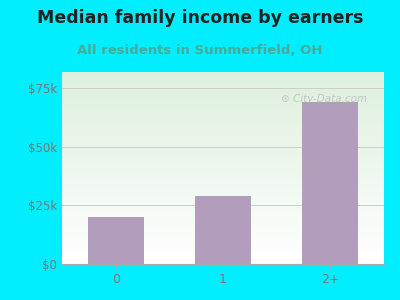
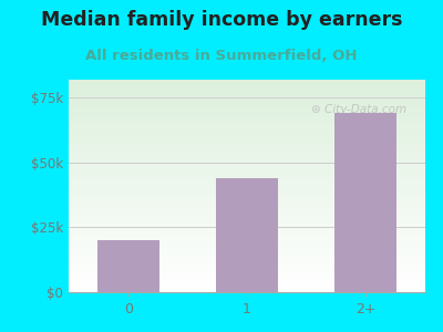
1: $29k -> $44k
